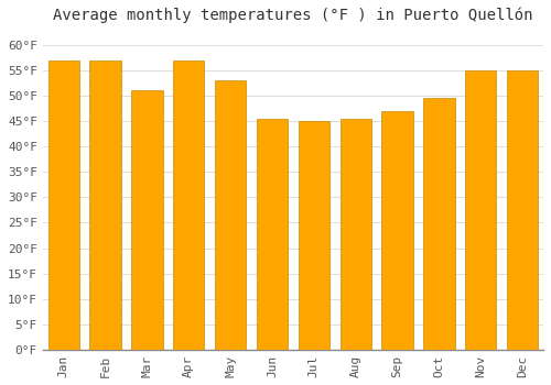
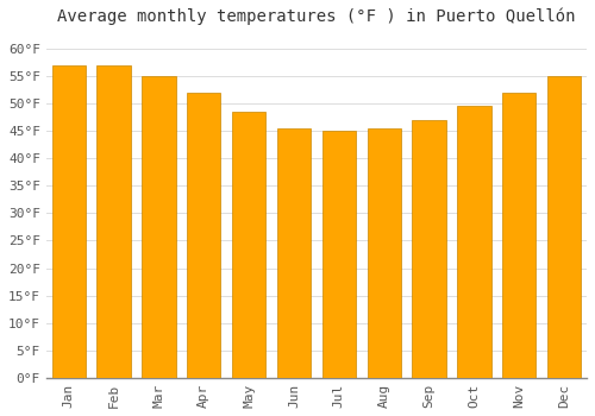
Mar: 51.0°F -> 55.0°F
Apr: 57.0°F -> 52.0°F
May: 53.0°F -> 48.5°F
Nov: 55.0°F -> 52.0°F
